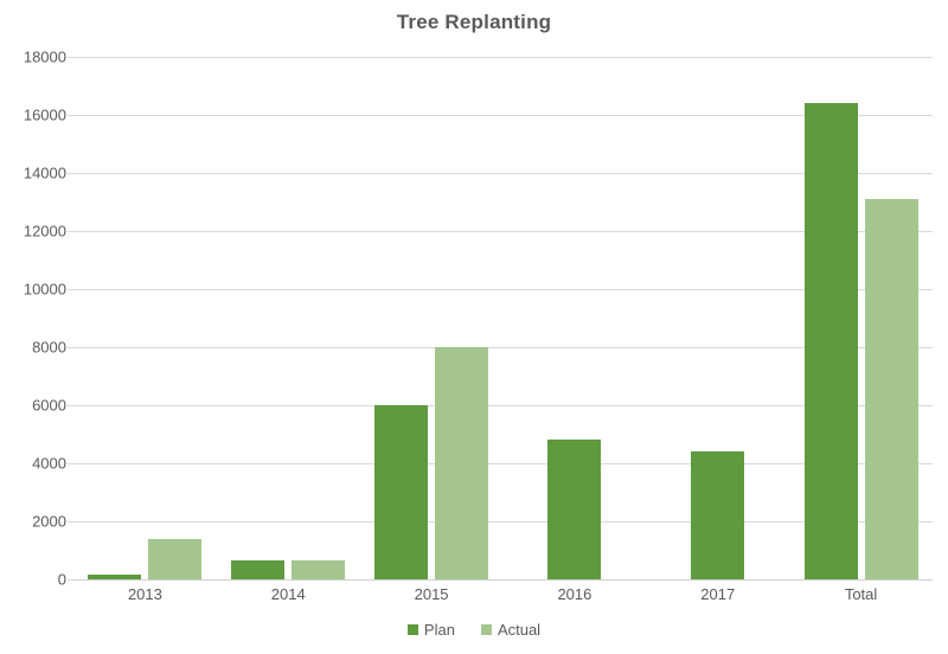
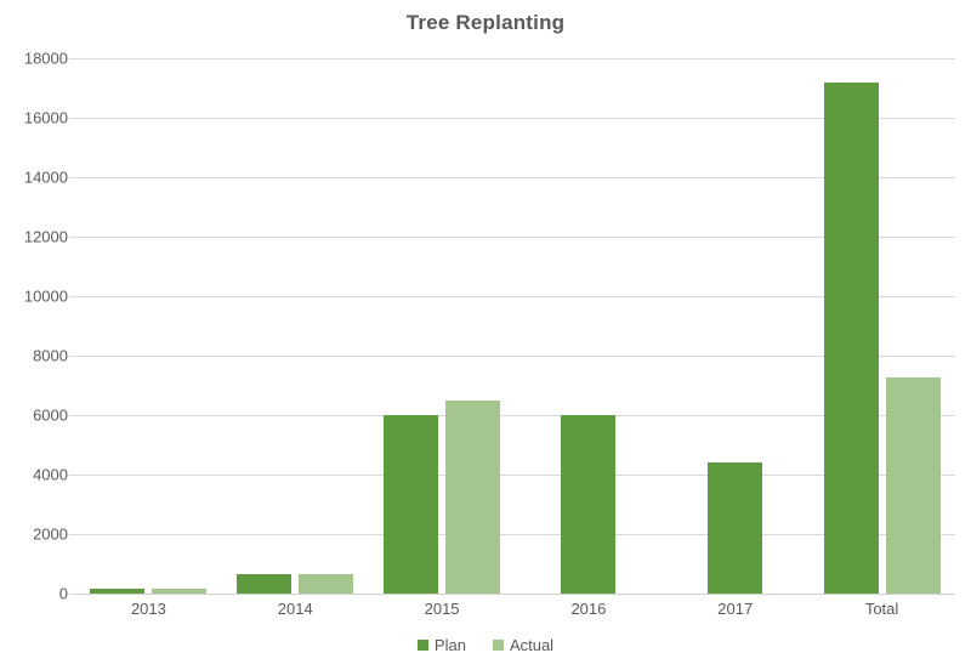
Actual/2013: 1400 -> 200
Actual/2015: 8000 -> 6500
Plan/2016: 4800 -> 6000
Plan/Total: 16400 -> 17200
Actual/Total: 13100 -> 7200
